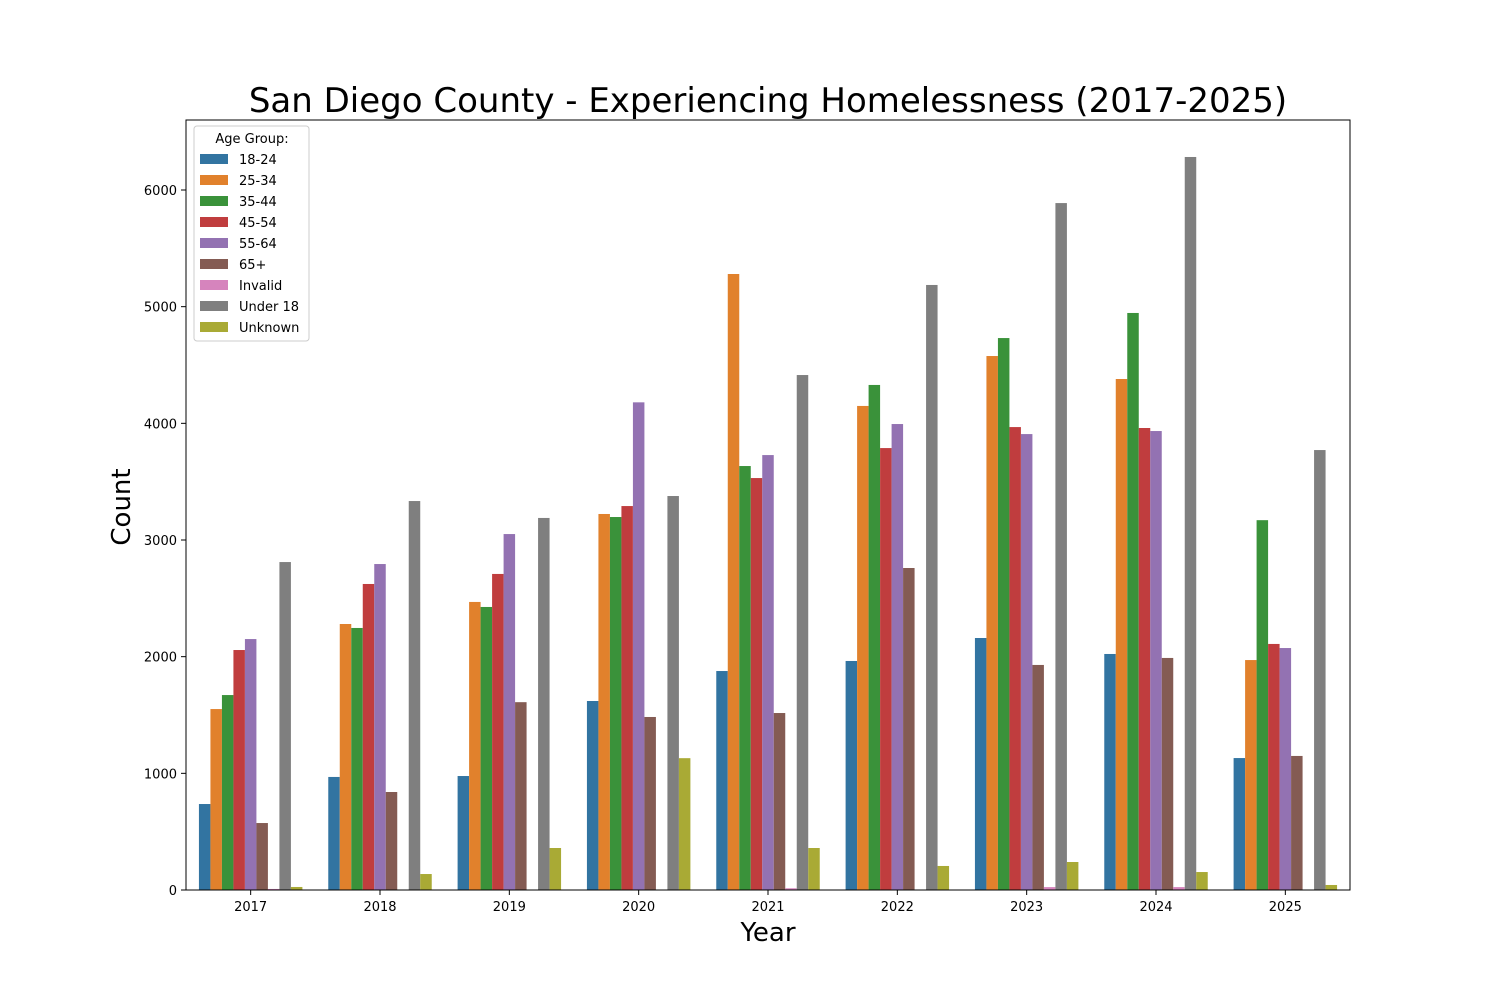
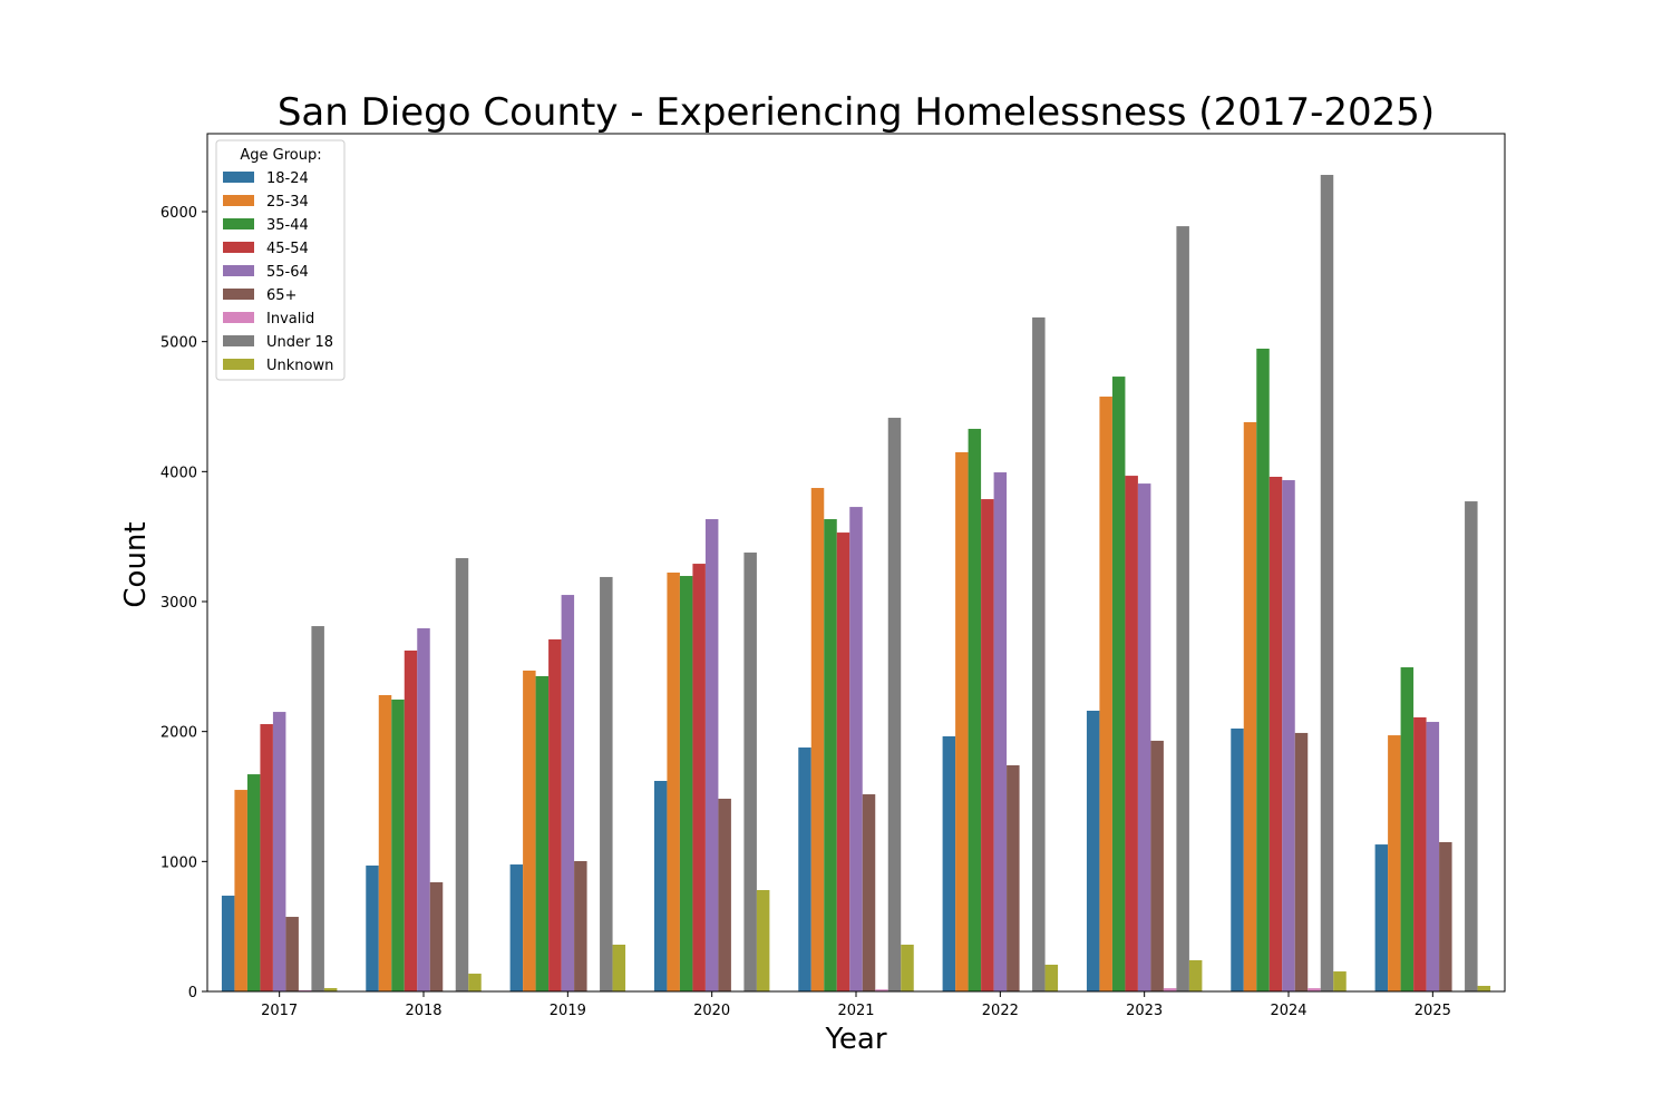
65+/2019: 1610 -> 1000
55-64/2020: 4180 -> 3630
Unknown/2020: 1130 -> 780
25-34/2021: 5280 -> 3870
65+/2022: 2760 -> 1740
35-44/2025: 3170 -> 2490
